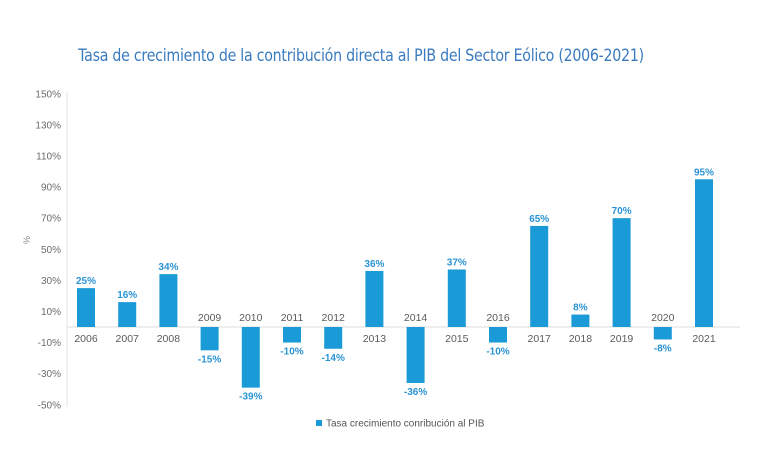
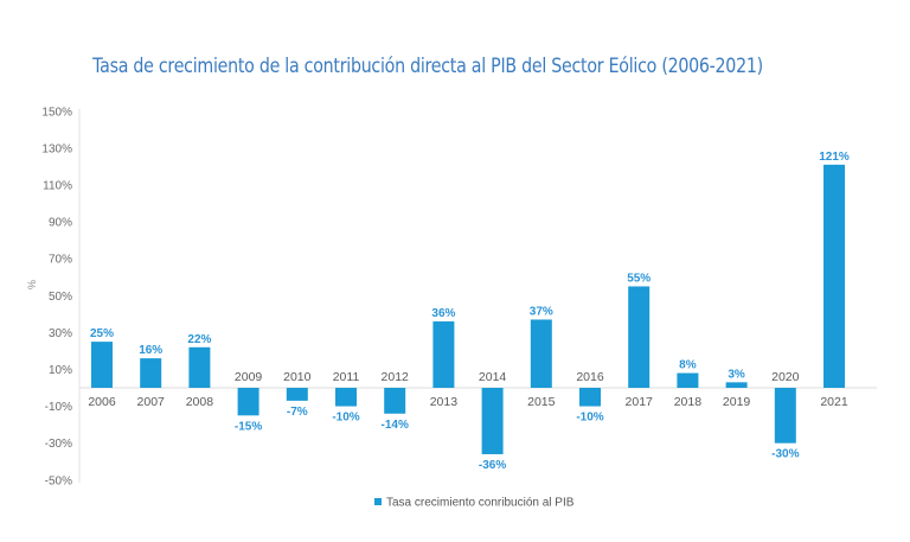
2008: 34% -> 22%
2010: -39% -> -7%
2017: 65% -> 55%
2019: 70% -> 3%
2020: -8% -> -30%
2021: 95% -> 121%
